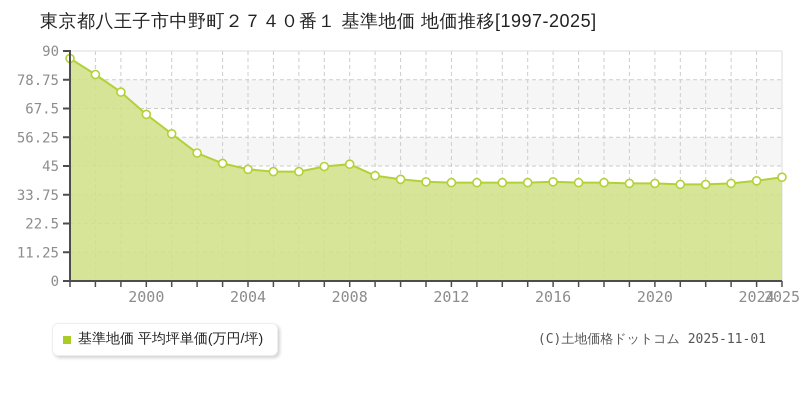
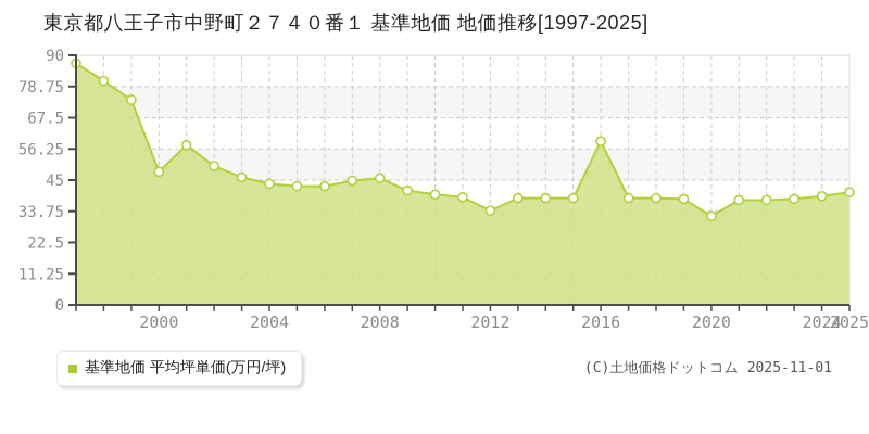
2000: 65 -> 48
2012: 38 -> 34
2016: 39 -> 59
2020: 38 -> 32
